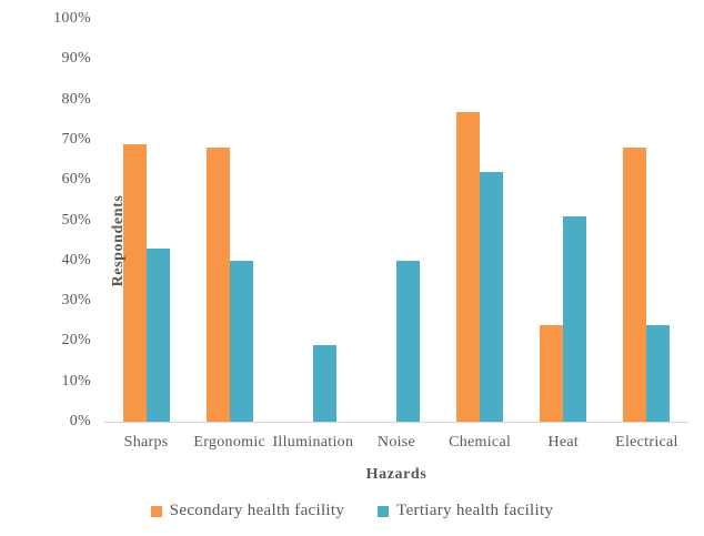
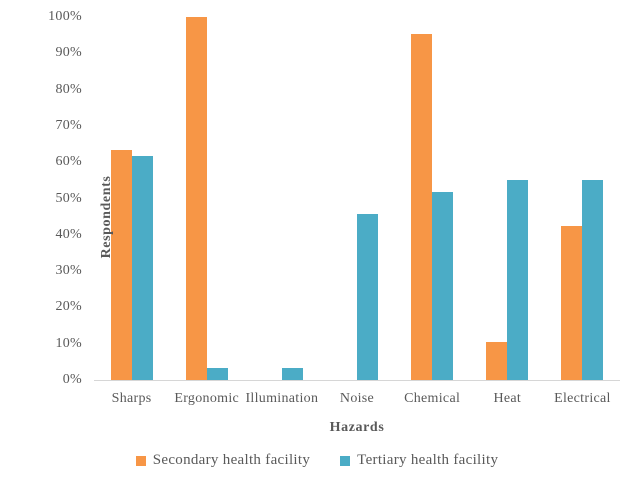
Secondary health facility/Sharps: 69% -> 63%
Tertiary health facility/Sharps: 43% -> 62%
Secondary health facility/Ergonomic: 68% -> 100%
Tertiary health facility/Ergonomic: 40% -> 3%
Tertiary health facility/Illumination: 19% -> 3%
Tertiary health facility/Noise: 40% -> 46%
Secondary health facility/Chemical: 77% -> 95%
Tertiary health facility/Chemical: 62% -> 52%
Secondary health facility/Heat: 24% -> 10%
Tertiary health facility/Heat: 51% -> 55%
Secondary health facility/Electrical: 68% -> 42%
Tertiary health facility/Electrical: 24% -> 55%
